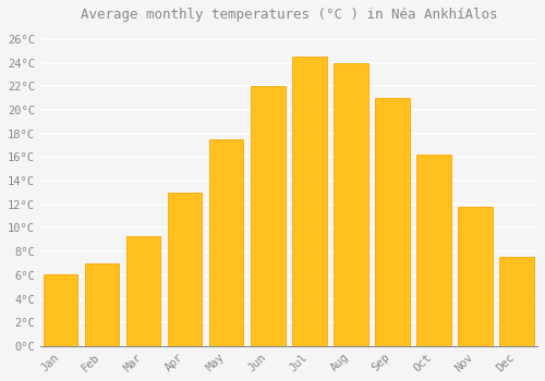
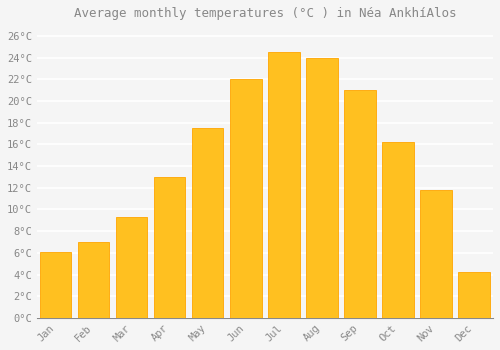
Dec: 7.6°C -> 4.2°C
